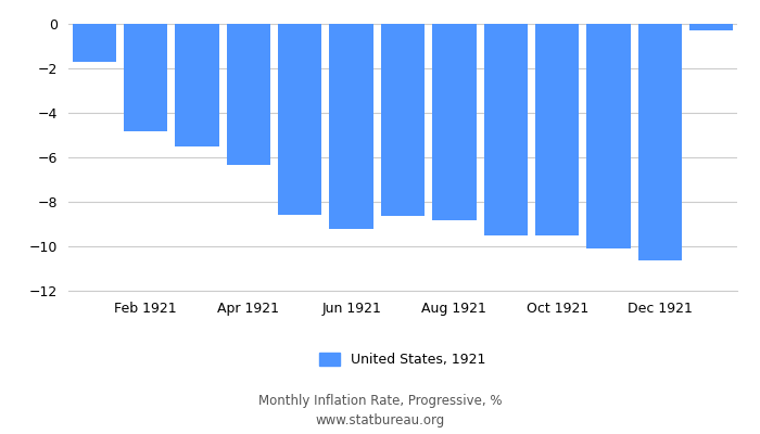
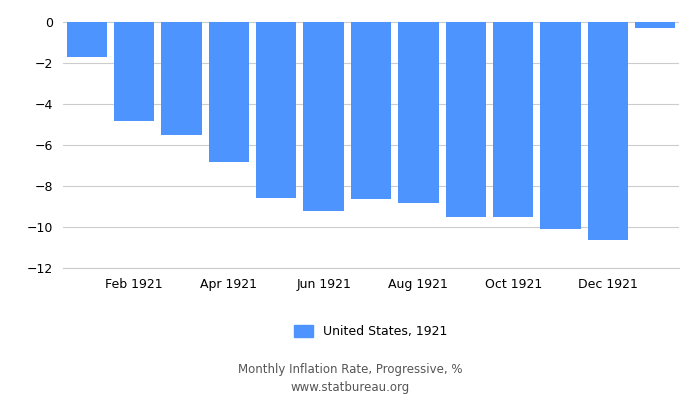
Apr 1921: -6.35 -> -6.82
